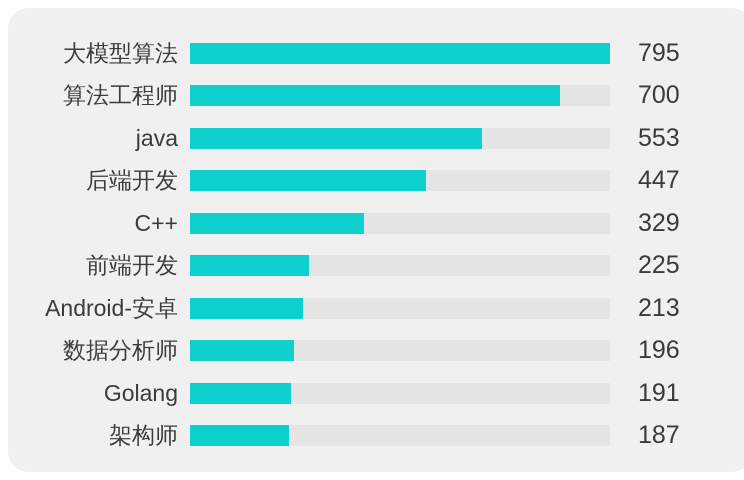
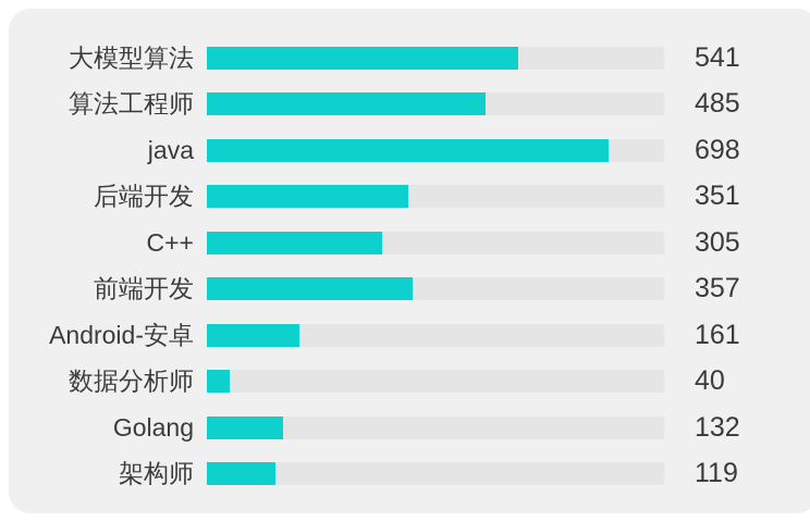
大模型算法: 795 -> 541
算法工程师: 700 -> 485
java: 553 -> 698
后端开发: 447 -> 351
C++: 329 -> 305
前端开发: 225 -> 357
Android-安卓: 213 -> 161
数据分析师: 196 -> 40
Golang: 191 -> 132
架构师: 187 -> 119
